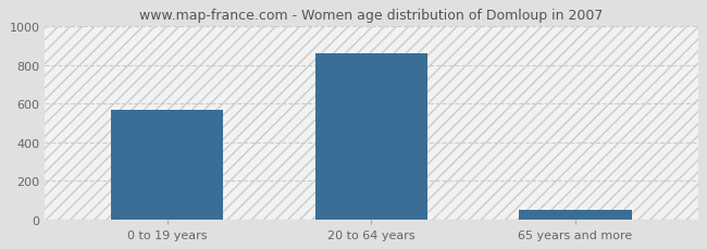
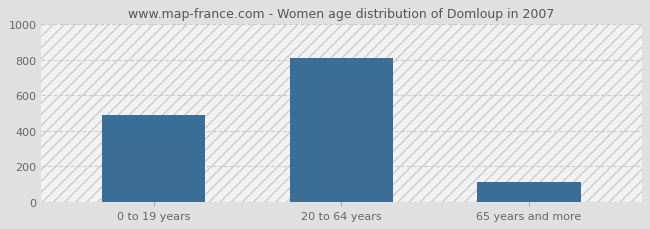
0 to 19 years: 570 -> 490
20 to 64 years: 860 -> 810
65 years and more: 50 -> 110
